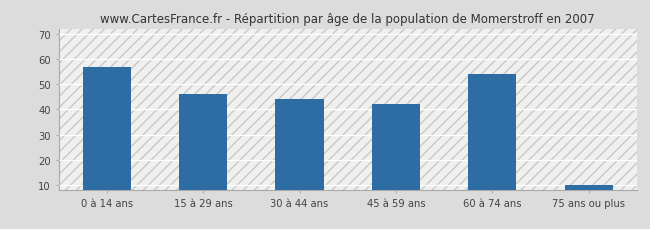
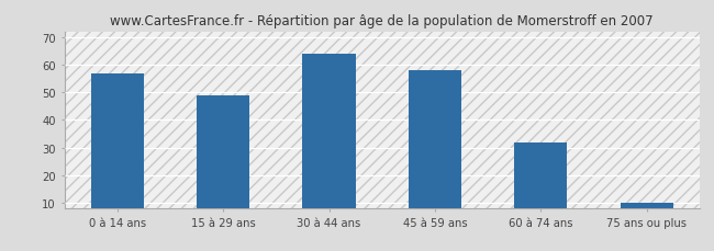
15 à 29 ans: 46 -> 49
30 à 44 ans: 44 -> 64
45 à 59 ans: 42 -> 58
60 à 74 ans: 54 -> 32
